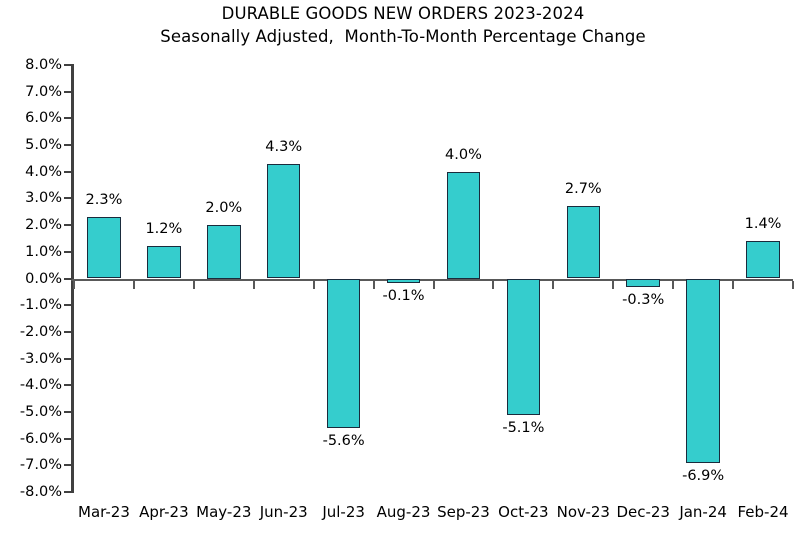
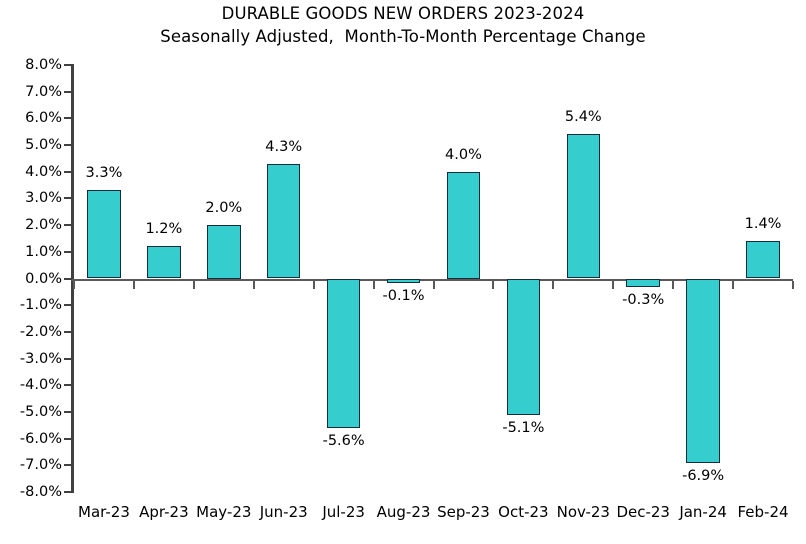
Mar-23: 2.3% -> 3.3%
Nov-23: 2.7% -> 5.4%
